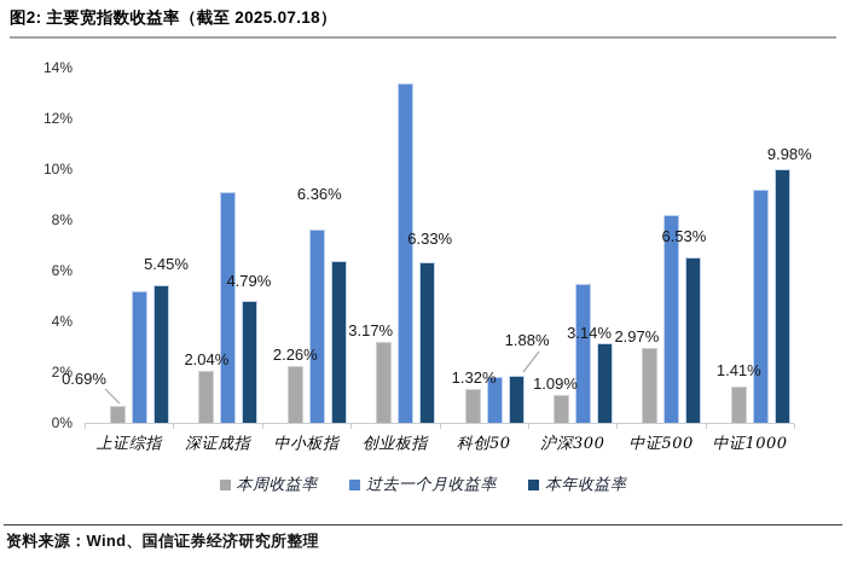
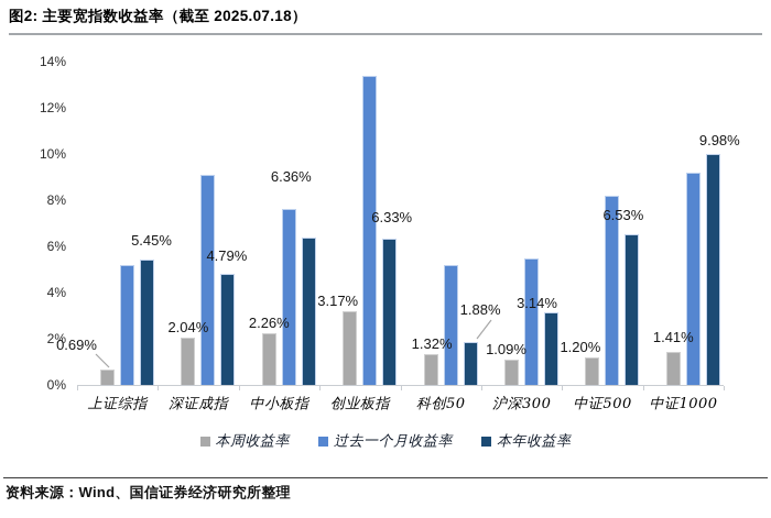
过去一个月收益率/科创50: 1.8% -> 5.2%
本周收益率/中证500: 2.97% -> 1.20%
